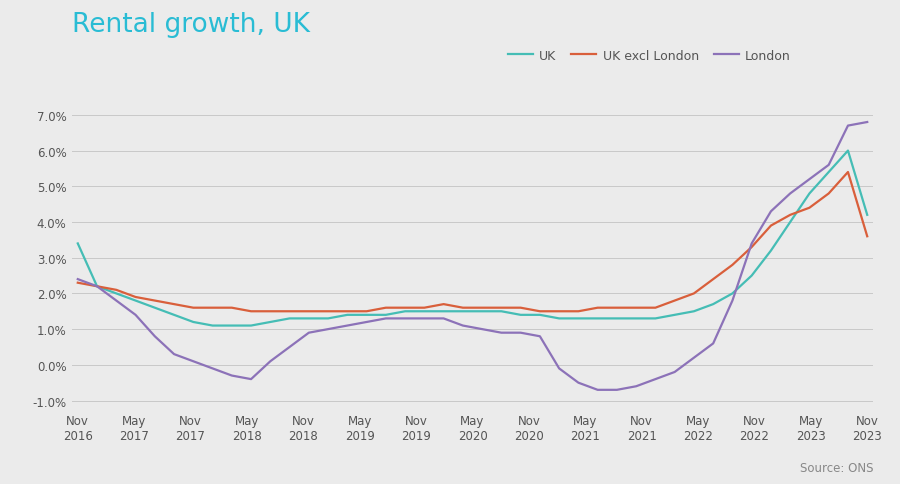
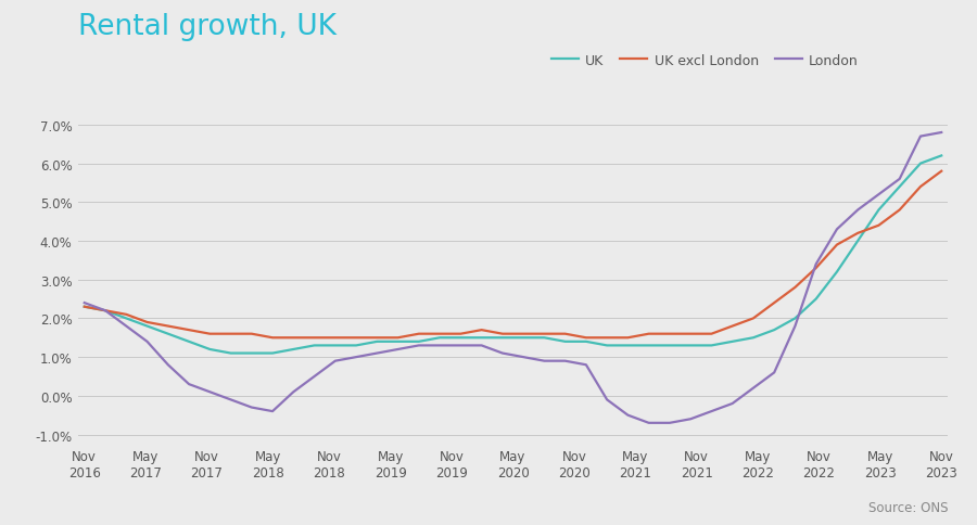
UK/Nov 2016: 3.4% -> 2.3%
UK/Nov 2023: 4.2% -> 6.2%
UK excl London/Nov 2023: 3.6% -> 5.8%
